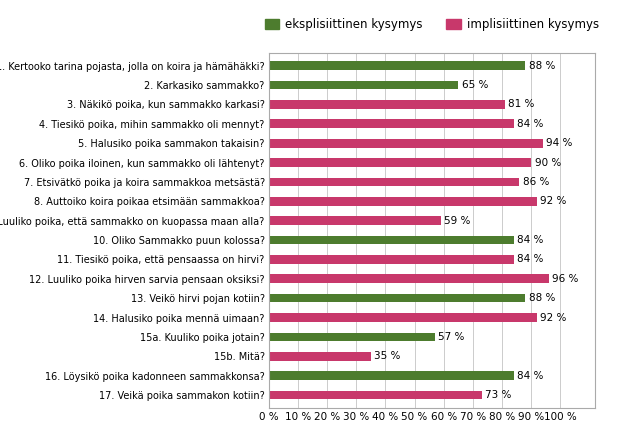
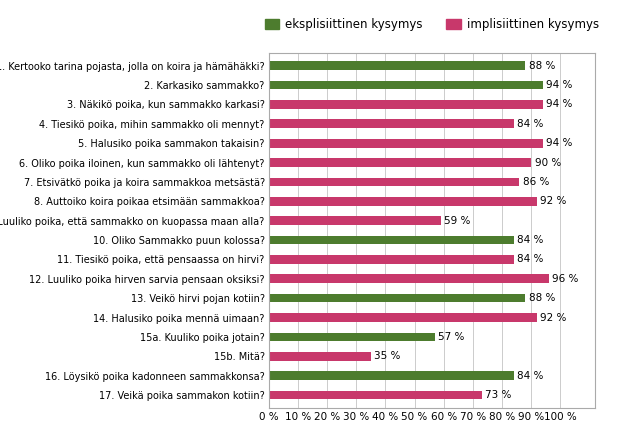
2. Karkasiko sammakko?: 65 -> 94
3. Näkikö poika, kun sammakko karkasi?: 81 -> 94
